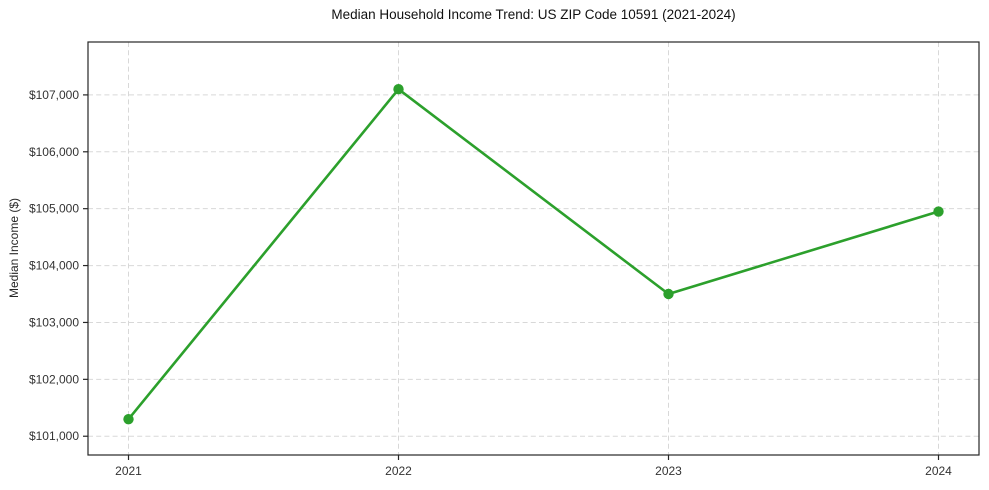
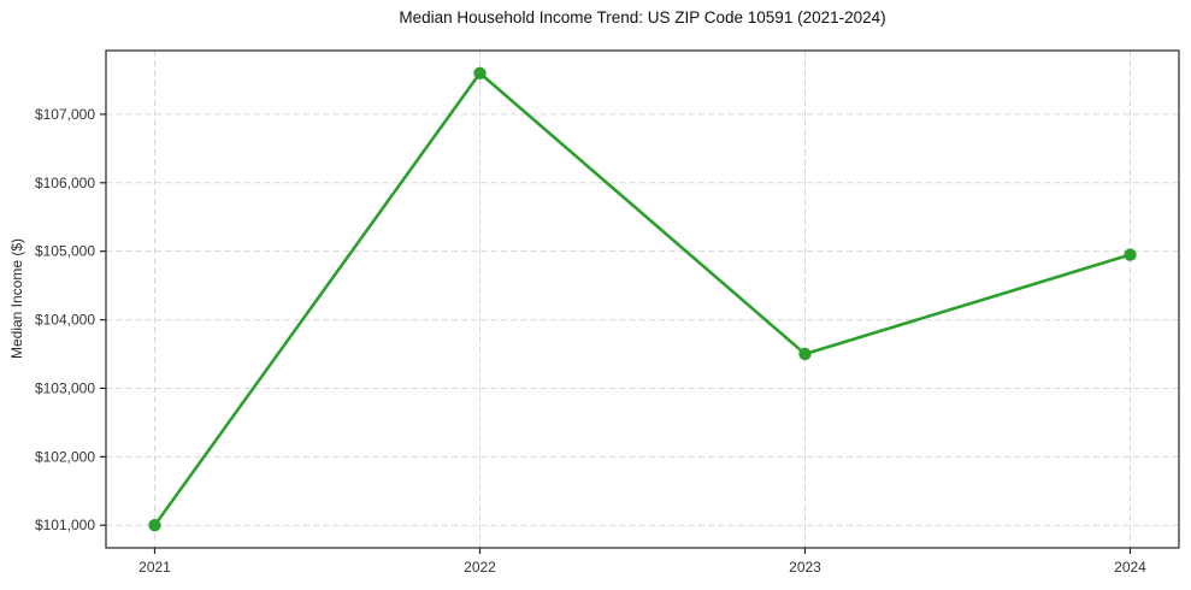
2021: $101300 -> $101000
2022: $107100 -> $107600
